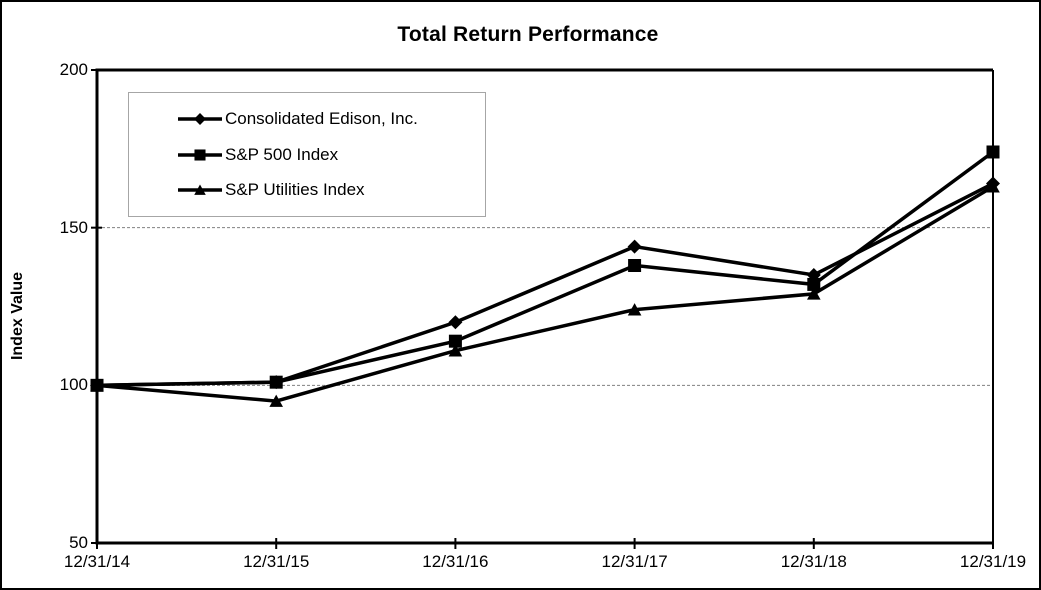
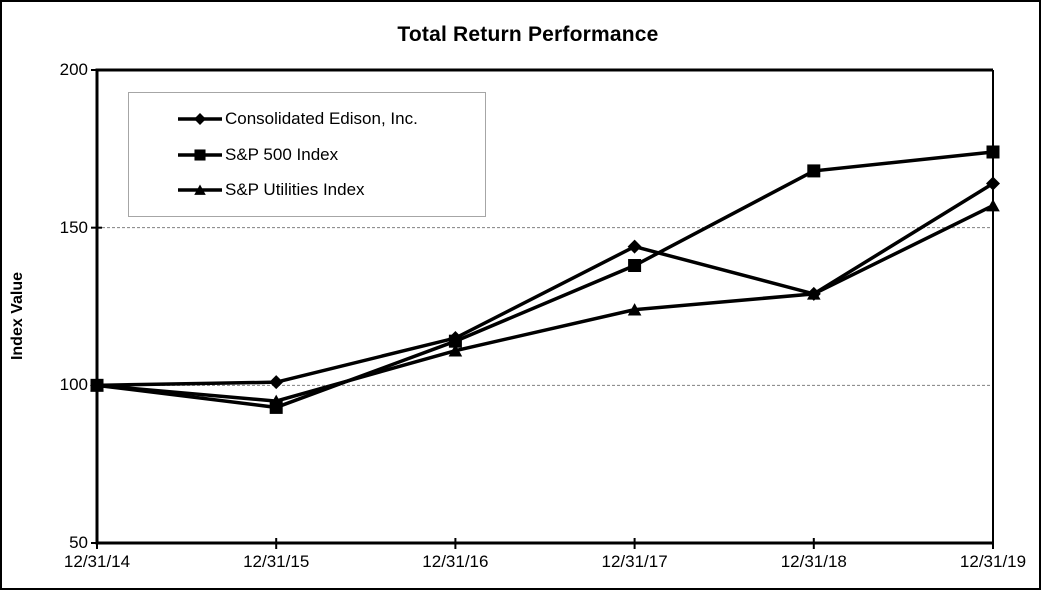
S&P 500 Index/12/31/15: 101 -> 93
Consolidated Edison, Inc./12/31/16: 120 -> 115
Consolidated Edison, Inc./12/31/18: 135 -> 129
S&P 500 Index/12/31/18: 132 -> 168
S&P Utilities Index/12/31/19: 163 -> 157
